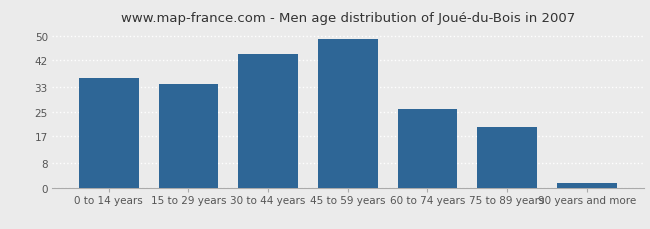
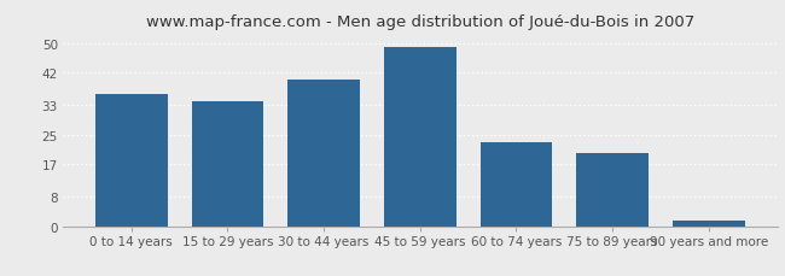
30 to 44 years: 44.0 -> 40.0
60 to 74 years: 26.0 -> 23.0
